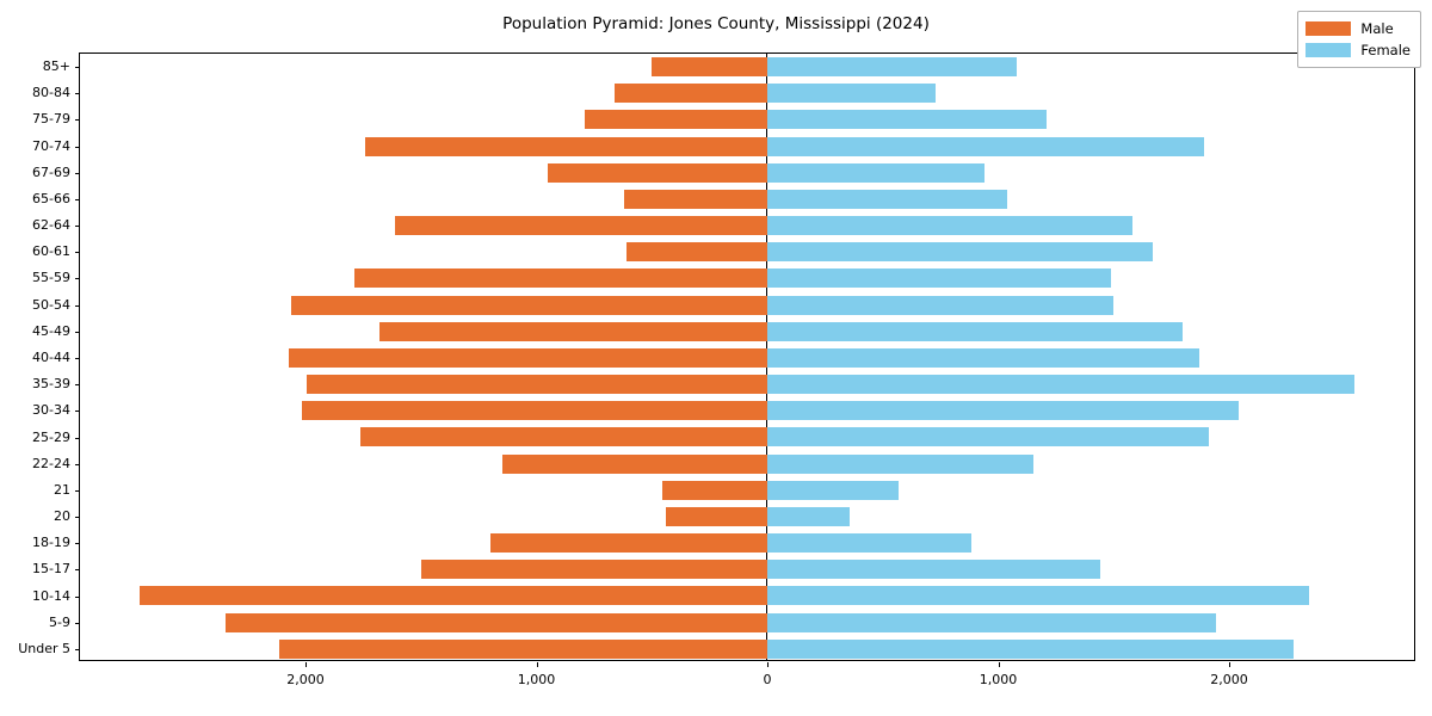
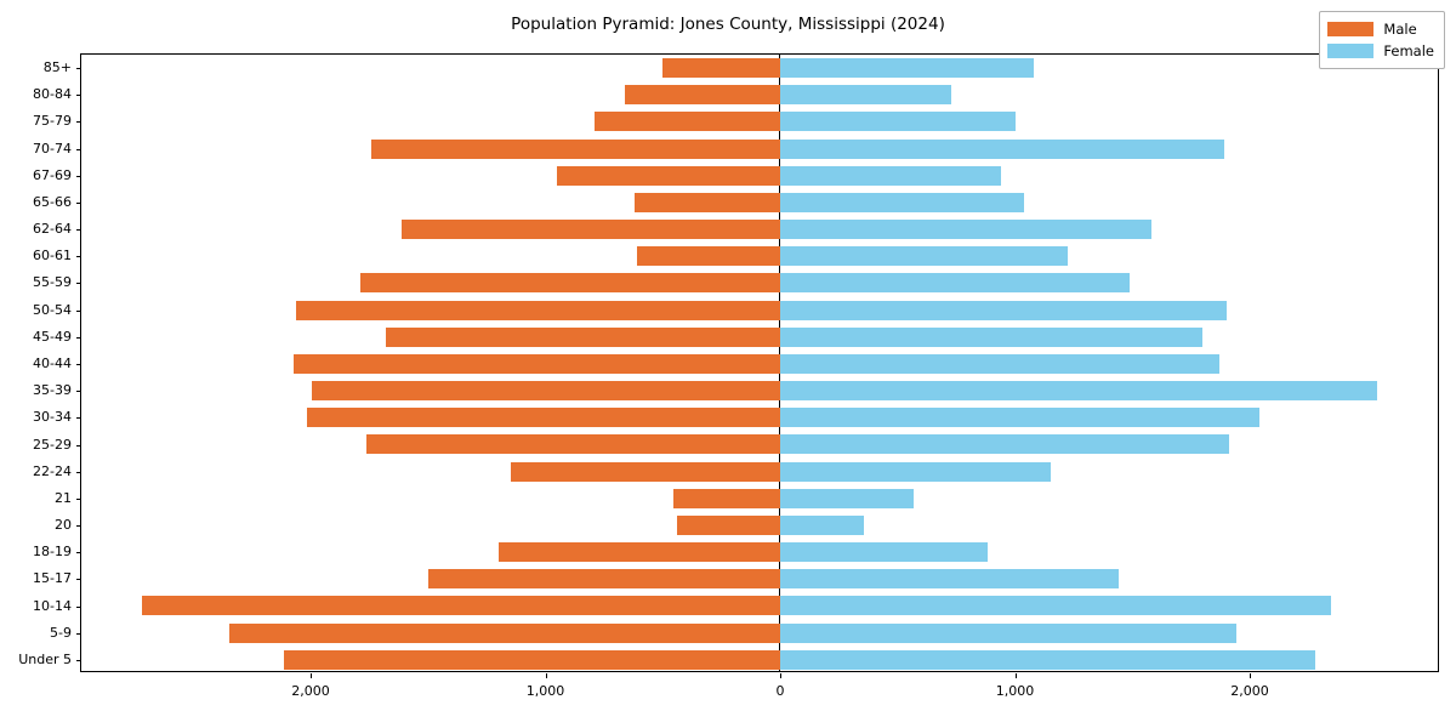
Female/75-79: 1210 -> 1000
Female/60-61: 1670 -> 1220
Female/50-54: 1500 -> 1900
